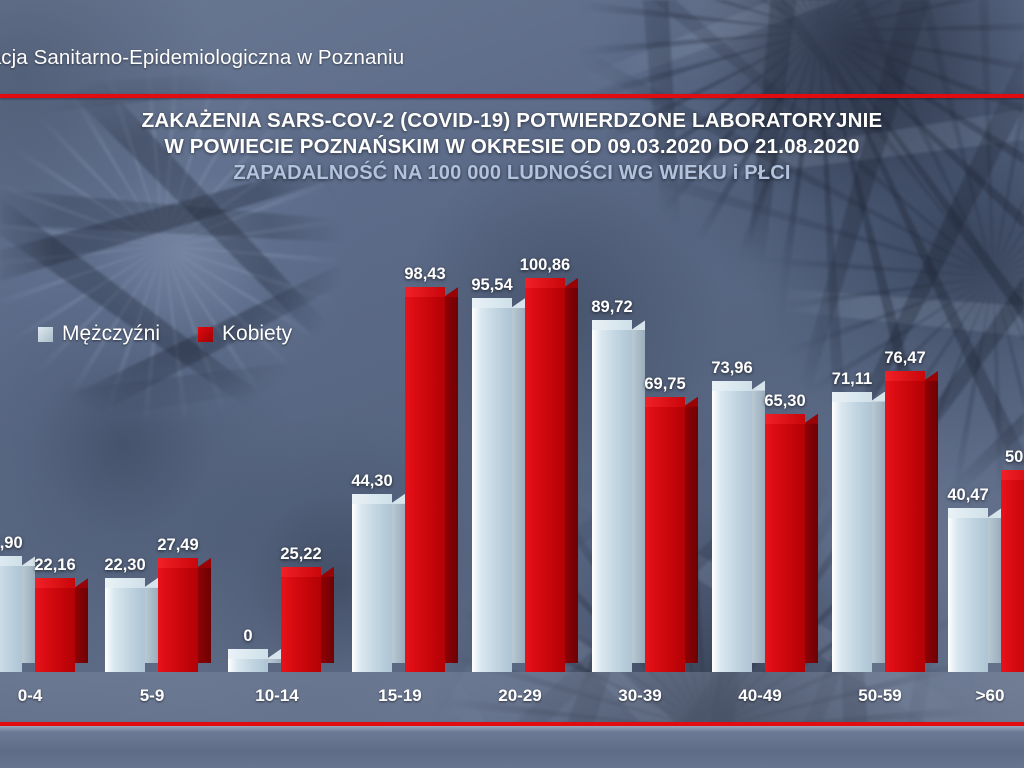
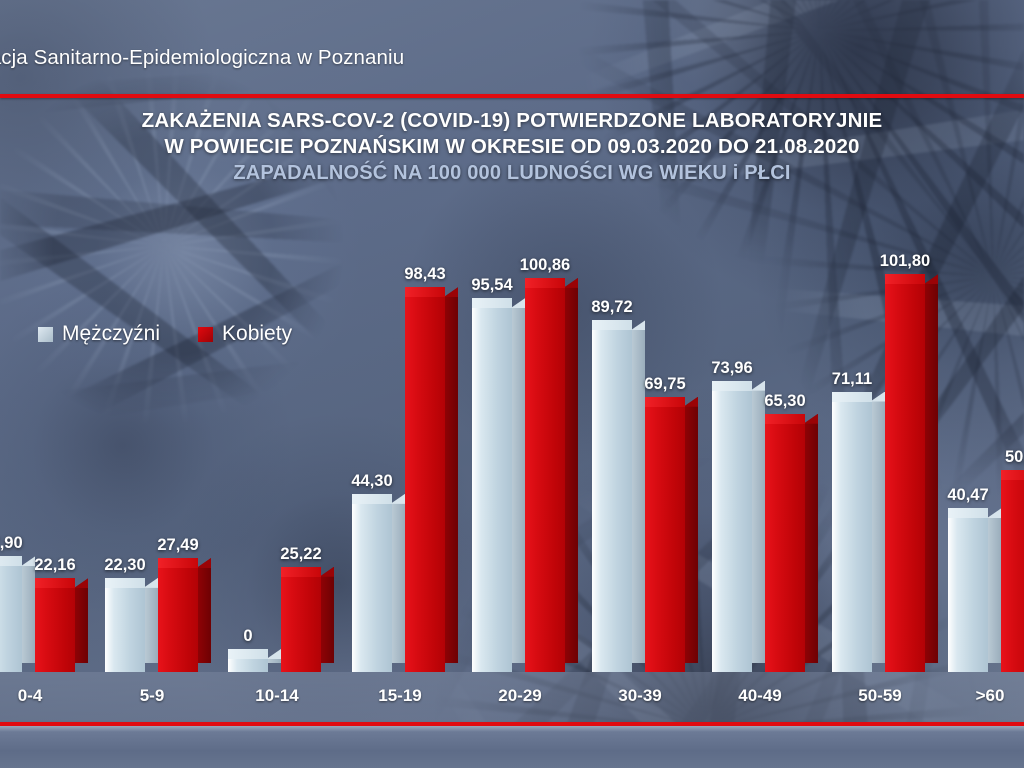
Kobiety/50-59: 76,47 -> 101,80
